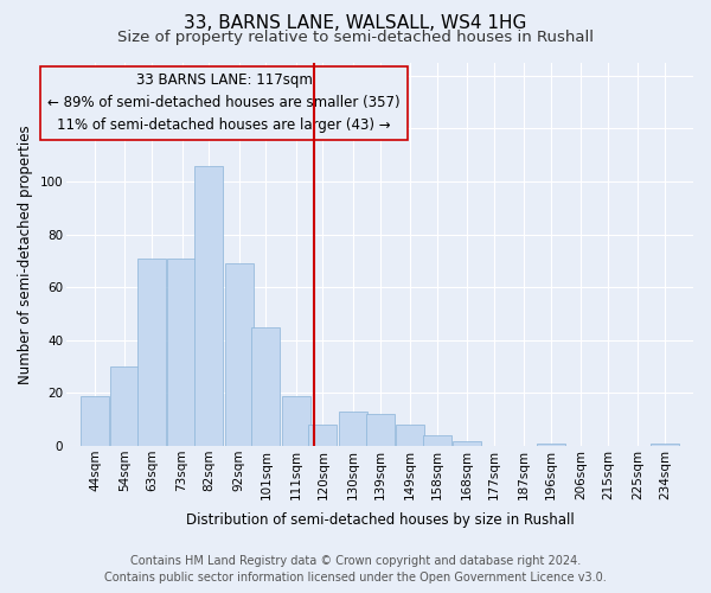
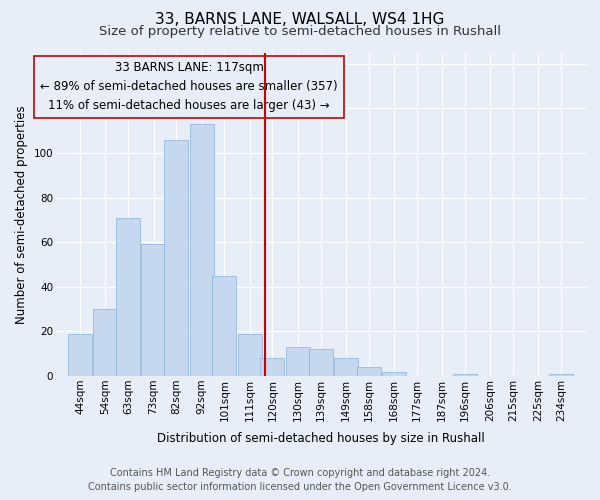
73sqm: 71 -> 59
92sqm: 69 -> 113
